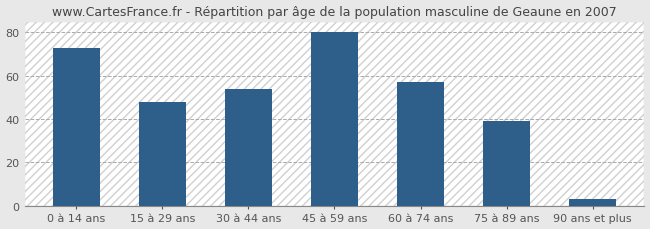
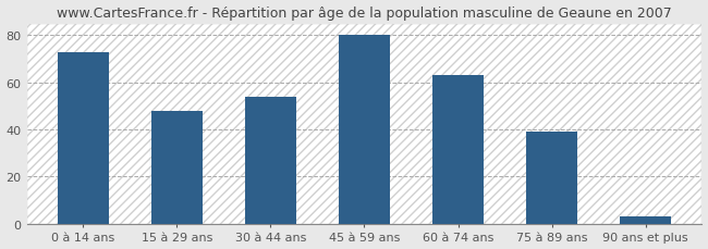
60 à 74 ans: 57 -> 63
